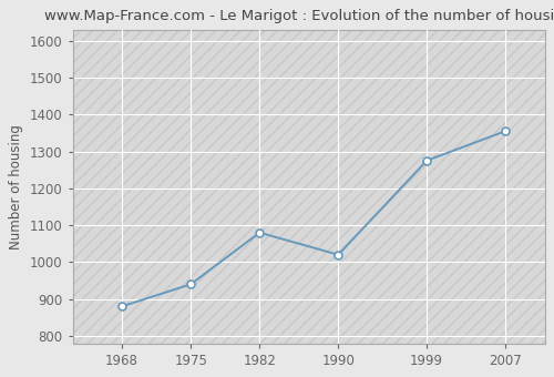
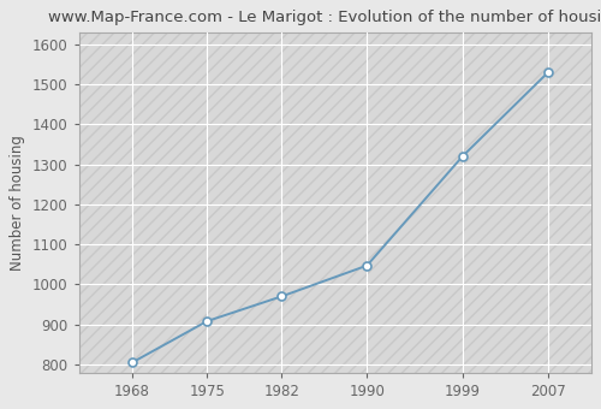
1968: 880 -> 805
1975: 940 -> 908
1982: 1080 -> 970
1990: 1020 -> 1047
1999: 1275 -> 1321
2007: 1355 -> 1530
